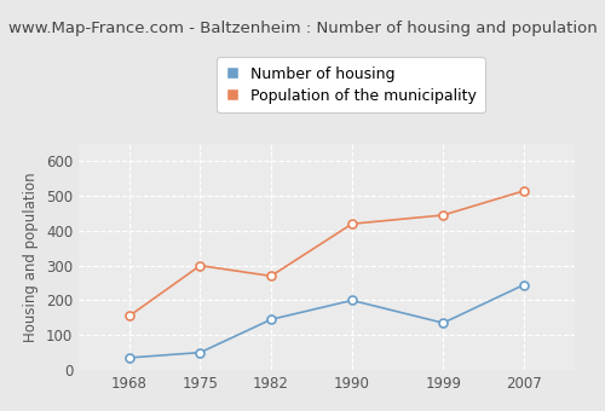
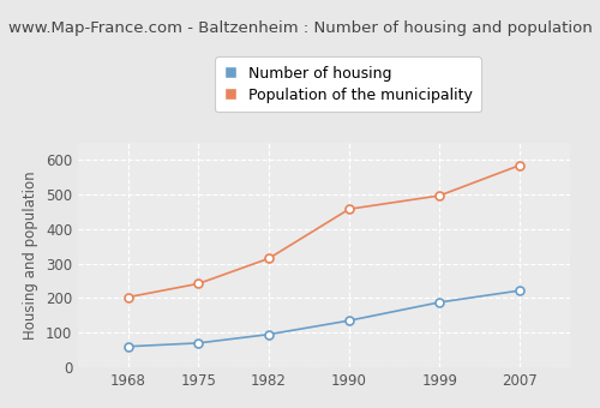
Number of housing/1968: 35 -> 60
Population of the municipality/1968: 155 -> 203
Number of housing/1975: 50 -> 70
Population of the municipality/1975: 300 -> 242
Number of housing/1982: 145 -> 95
Population of the municipality/1982: 270 -> 315
Number of housing/1990: 200 -> 135
Population of the municipality/1990: 420 -> 458
Number of housing/1999: 135 -> 188
Population of the municipality/1999: 445 -> 497
Number of housing/2007: 245 -> 222
Population of the municipality/2007: 515 -> 585
